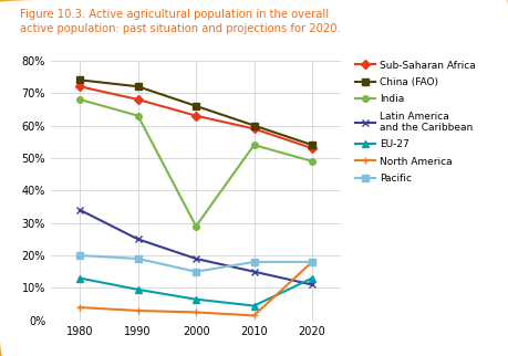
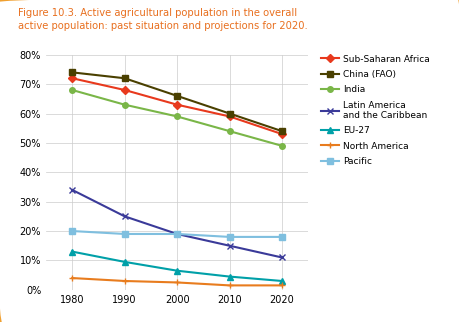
India/2000: 29% -> 59%
Pacific/2000: 15% -> 19%
EU-27/2020: 13.0% -> 3.0%
North America/2020: 18.0% -> 1.5%
